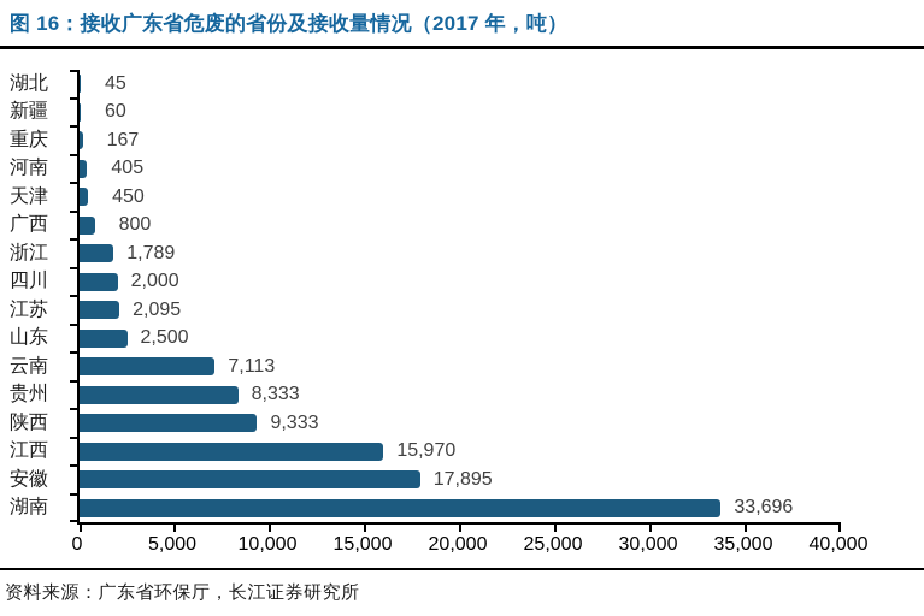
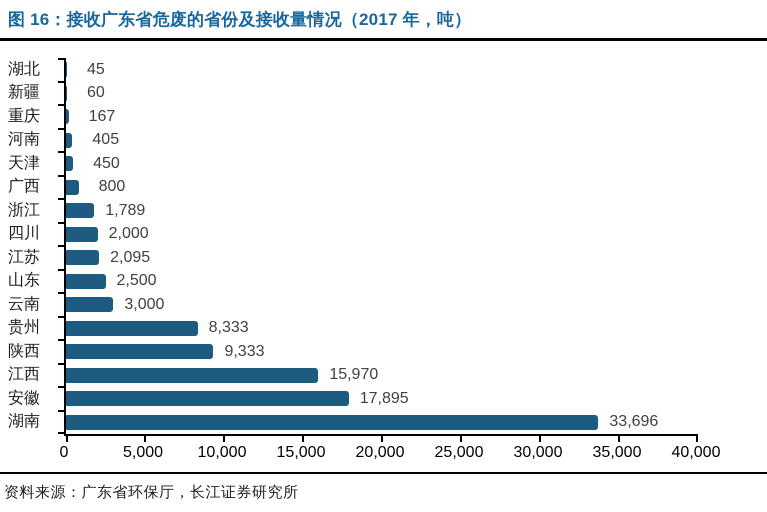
云南: 7,113 -> 3,000
